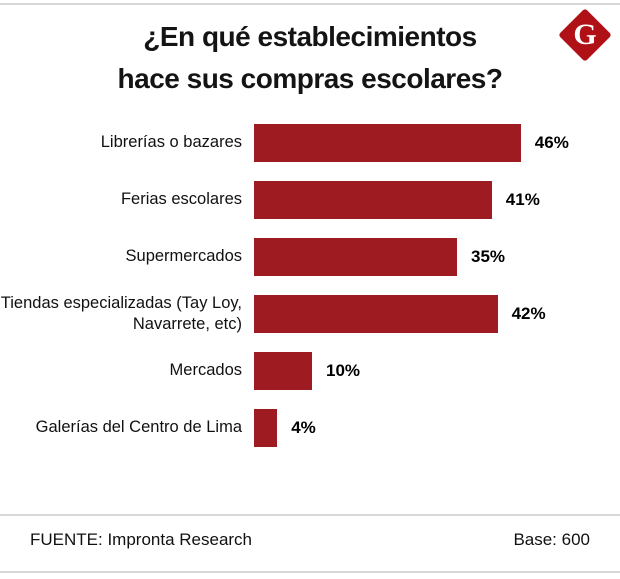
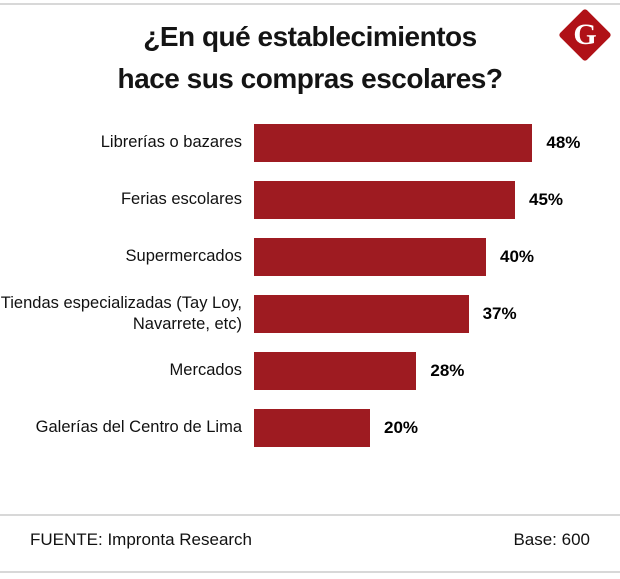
Librerías o bazares: 46% -> 48%
Ferias escolares: 41% -> 45%
Supermercados: 35% -> 40%
Tiendas especializadas (Tay Loy, Navarrete, etc): 42% -> 37%
Mercados: 10% -> 28%
Galerías del Centro de Lima: 4% -> 20%
